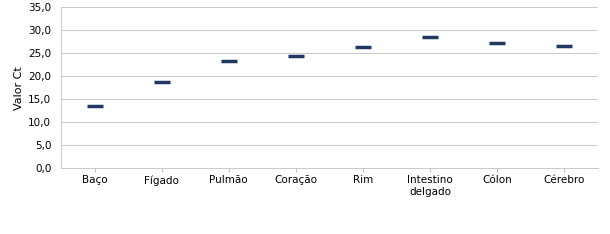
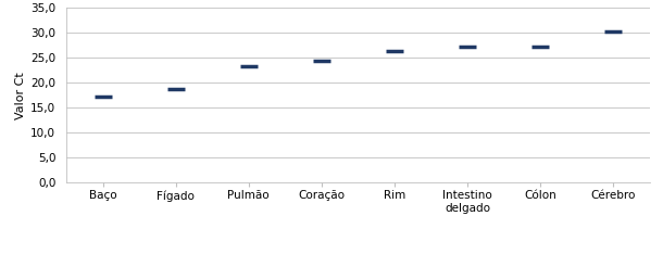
Baço: 13,5 -> 17,2
Intestino delgado: 28,5 -> 27,1
Cérebro: 26,5 -> 30,2
